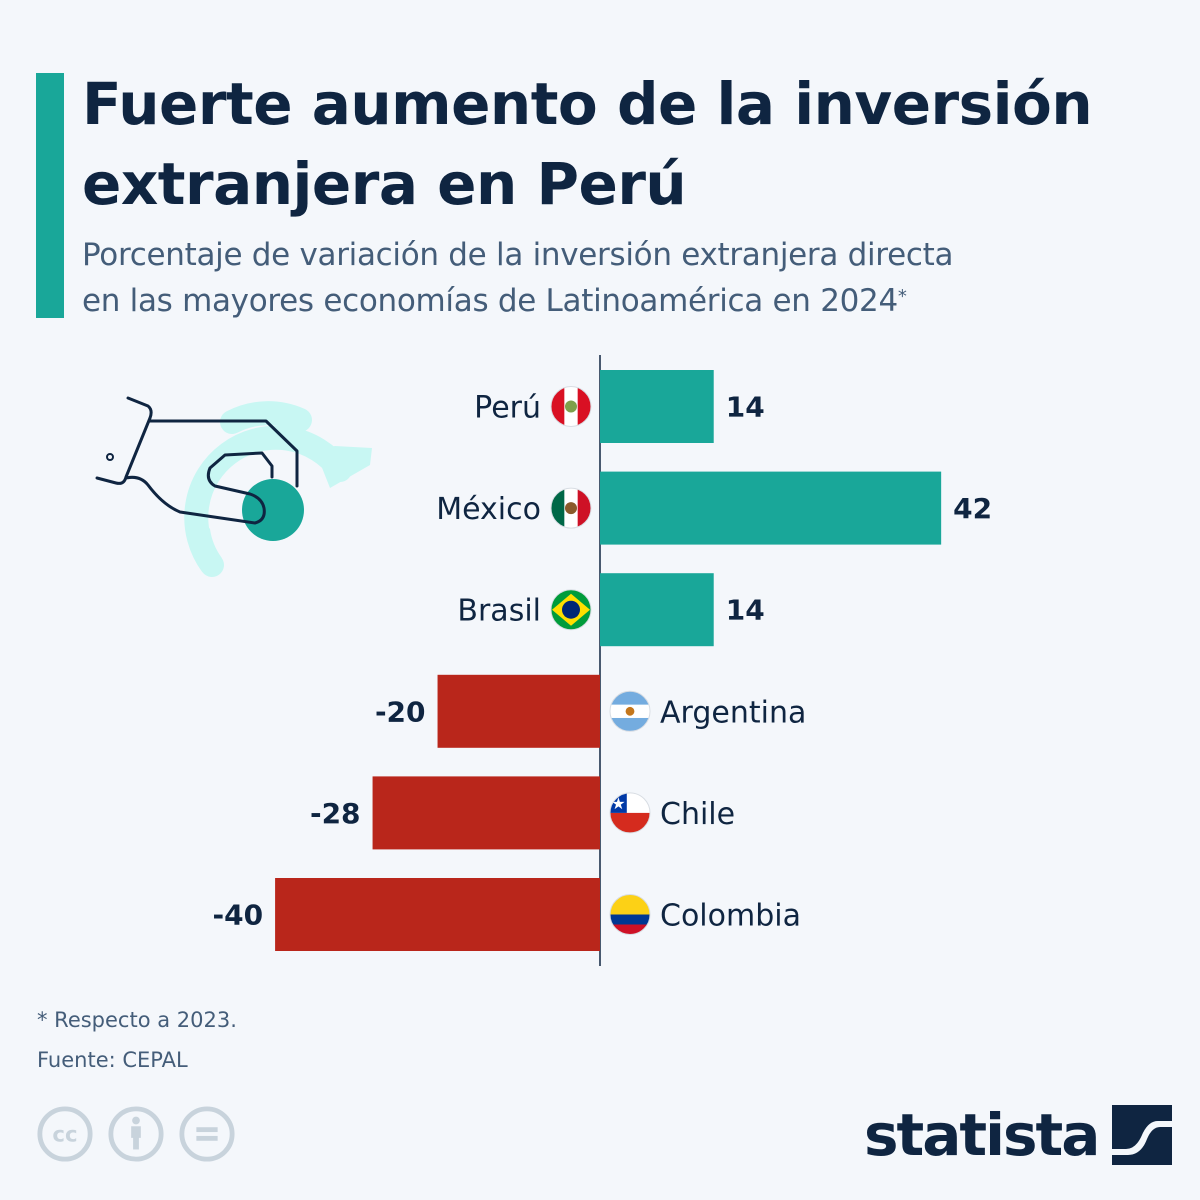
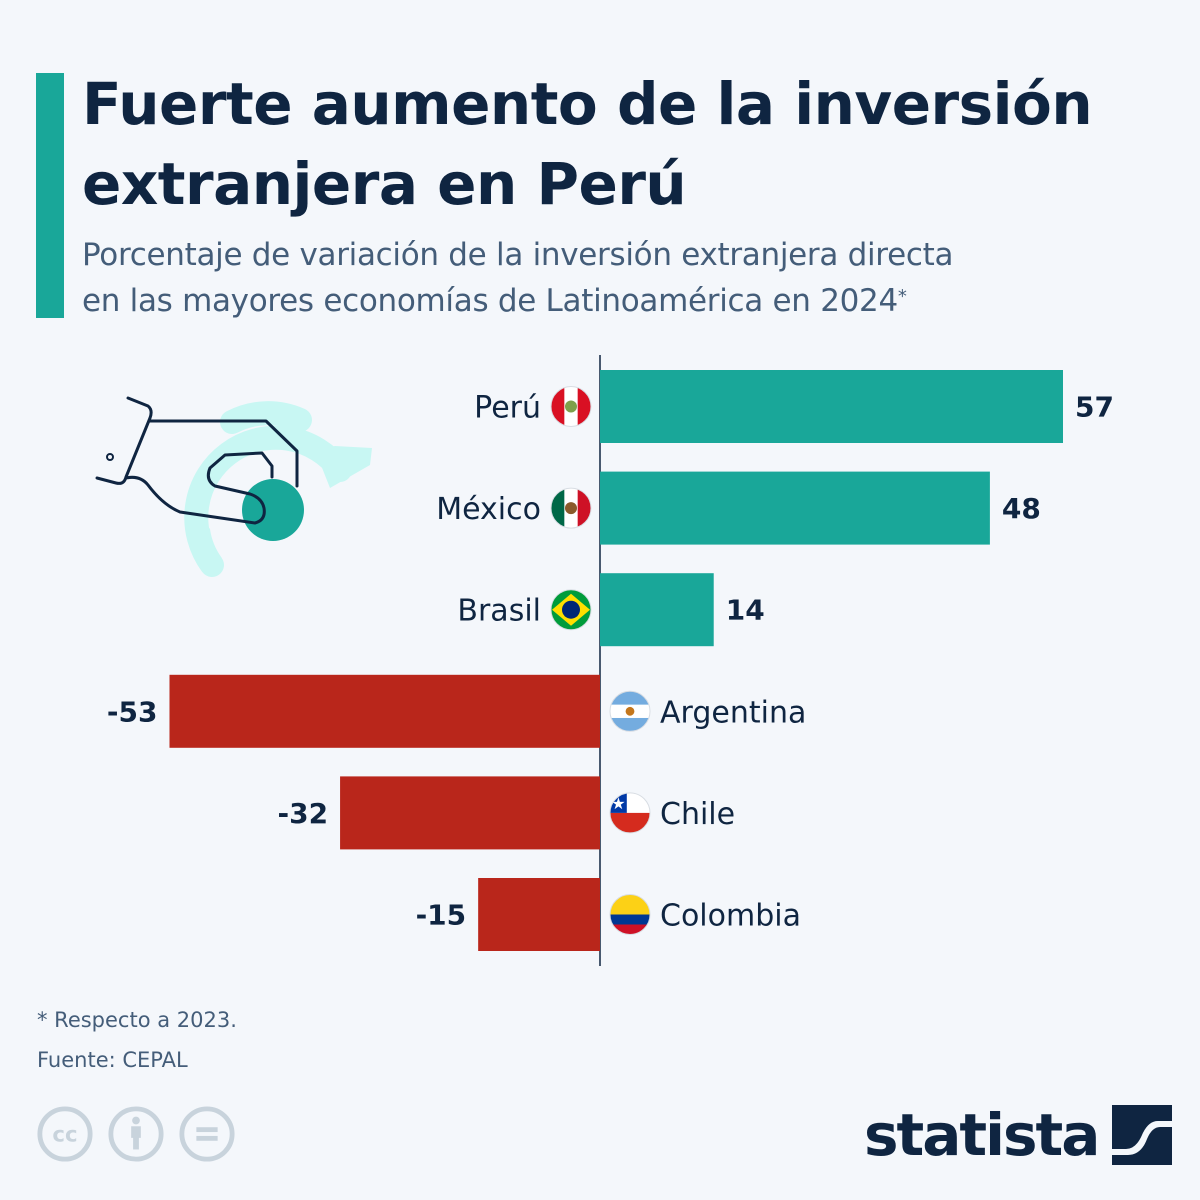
Perú: 14 -> 57
México: 42 -> 48
Argentina: -20 -> -53
Chile: -28 -> -32
Colombia: -40 -> -15
